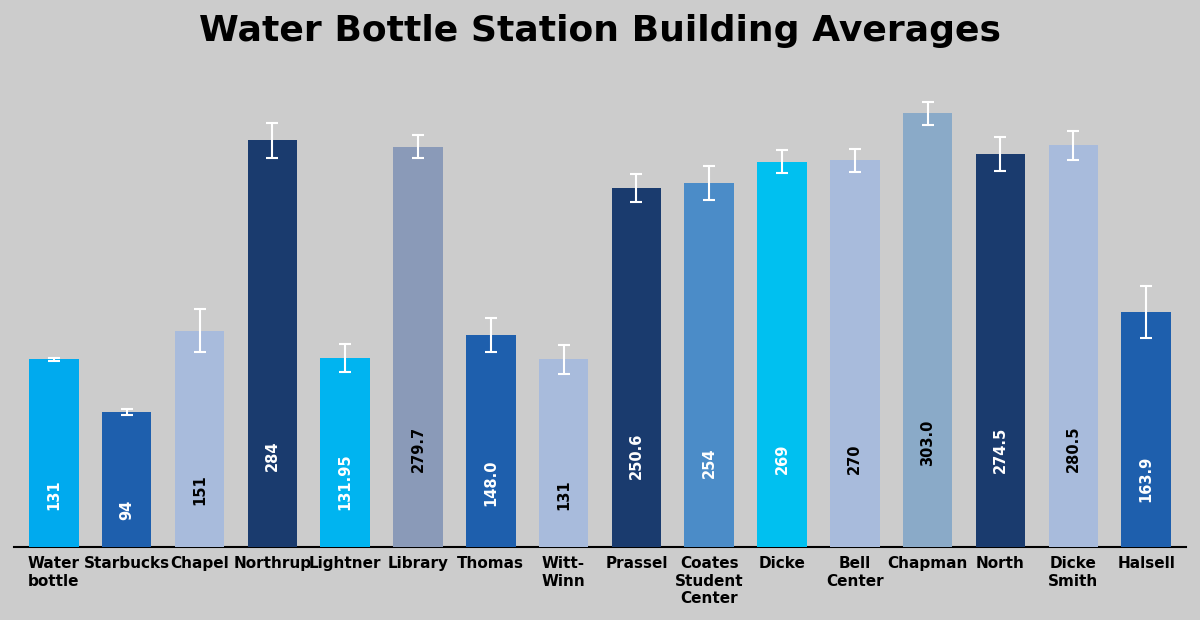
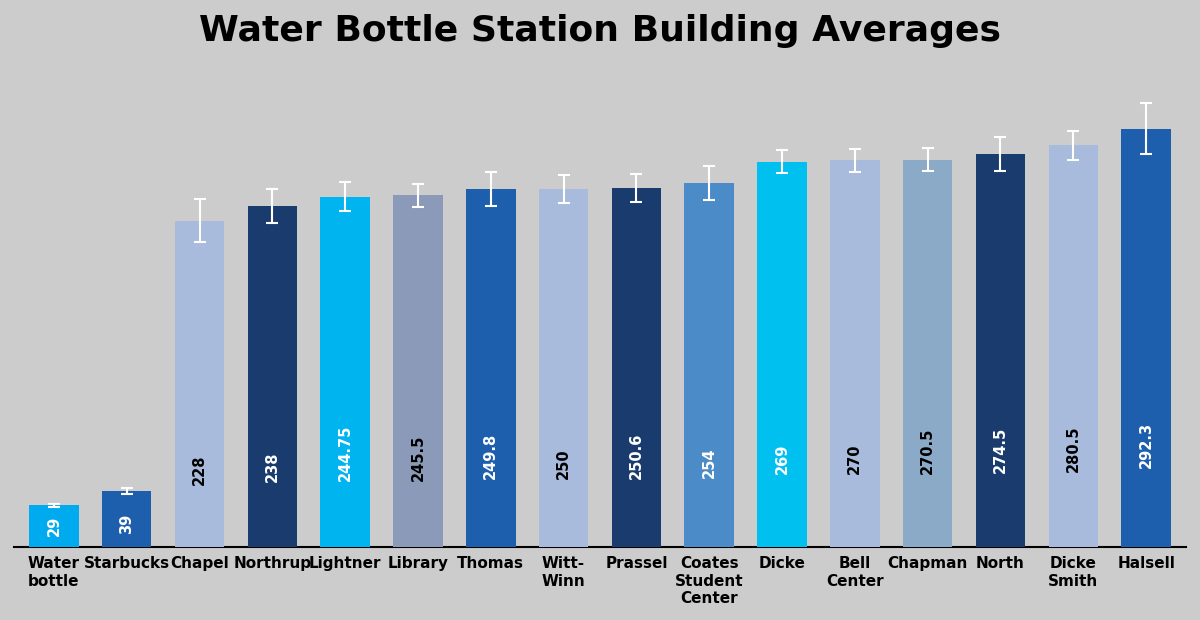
Water bottle: 131 -> 29
Starbucks: 94 -> 39
Chapel: 151 -> 228
Northrup: 284 -> 238
Lightner: 131.95 -> 244.75
Library: 279.7 -> 245.5
Thomas: 148.0 -> 249.8
Witt- Winn: 131 -> 250
Chapman: 303.0 -> 270.5
Halsell: 163.9 -> 292.3
